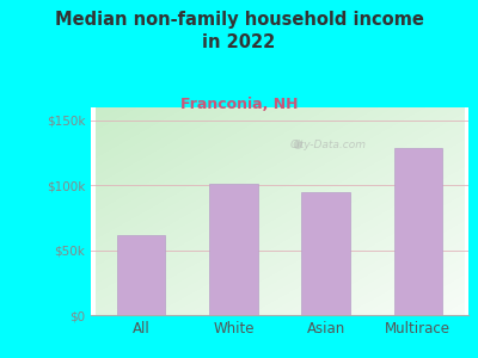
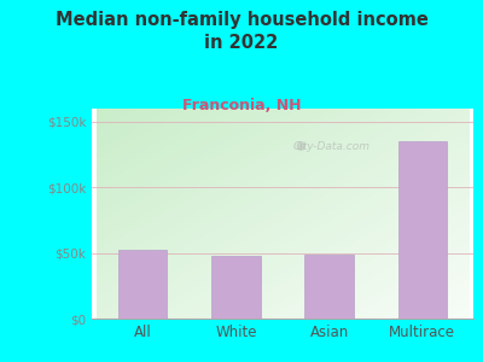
All: $62k -> $52k
White: $101k -> $48k
Asian: $95k -> $49k
Multirace: $129k -> $135k
